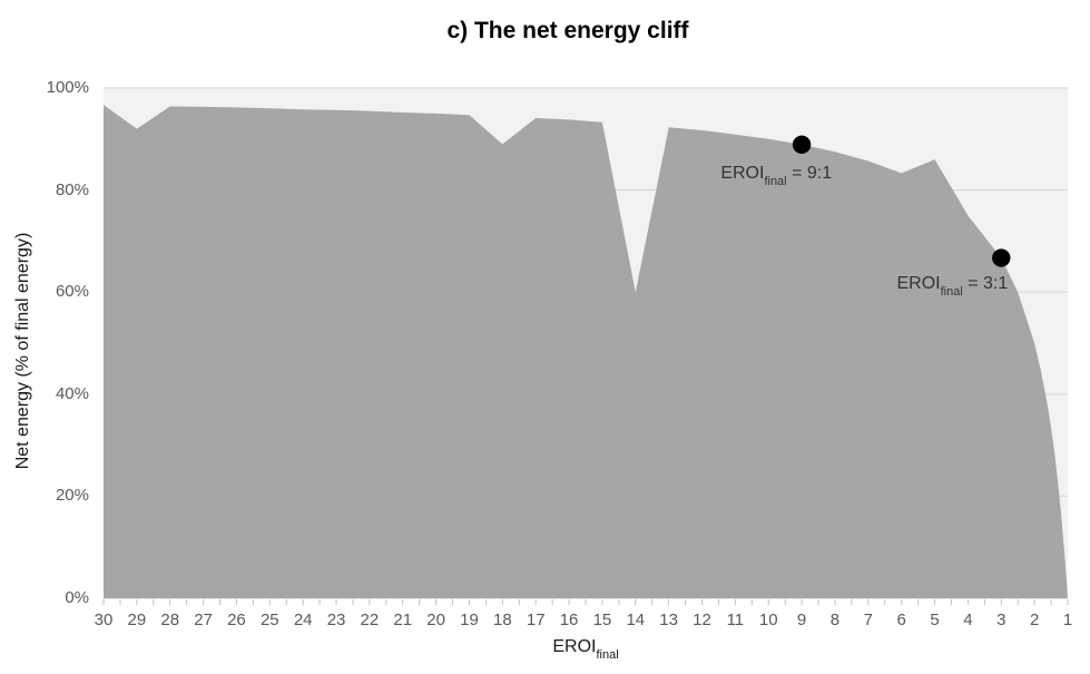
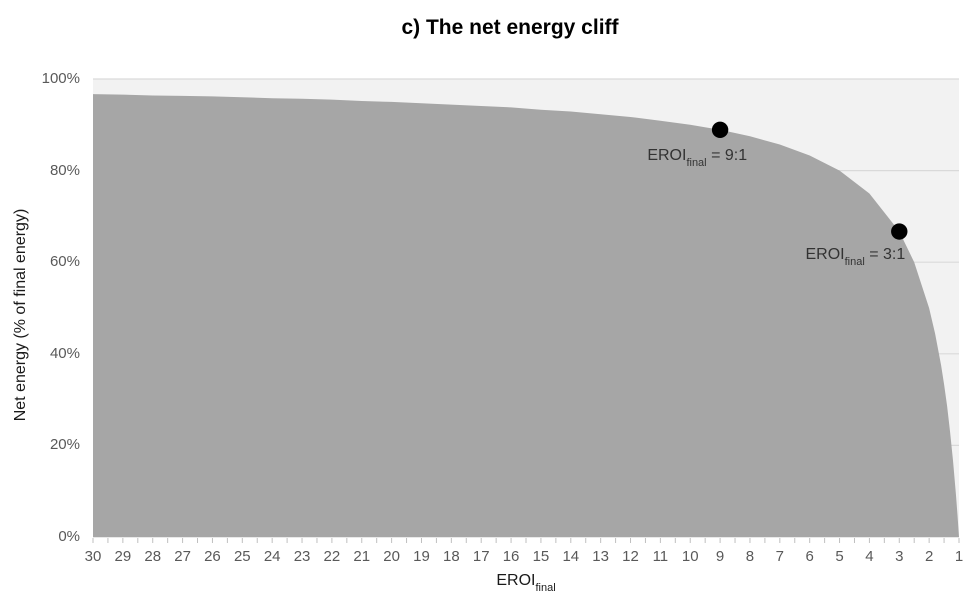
29: 92% -> 97%
18: 89% -> 94%
14: 60% -> 93%
5: 86% -> 80%
